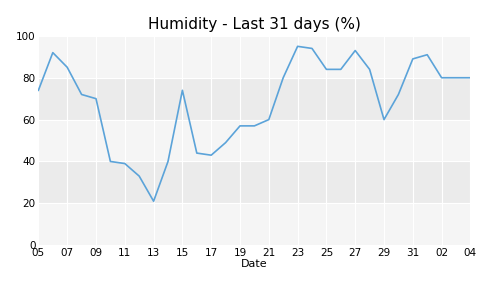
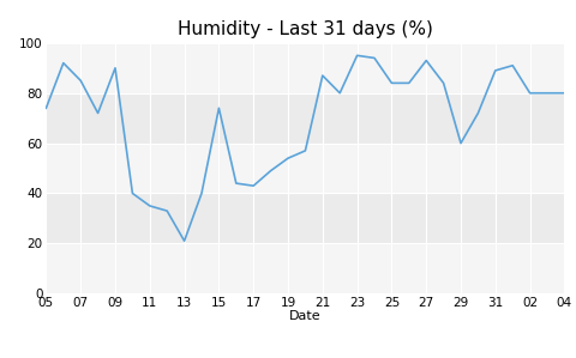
09: 70 -> 90
11: 39 -> 35
19: 57 -> 54
21: 60 -> 87
